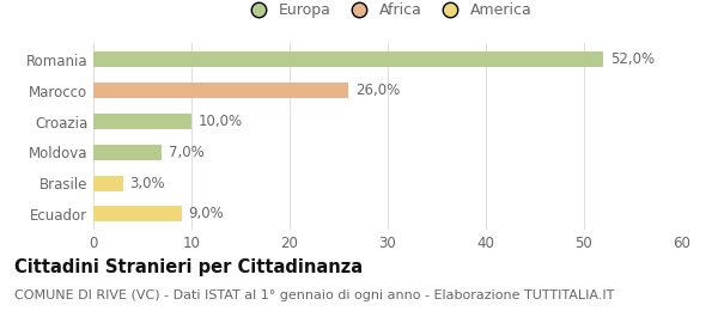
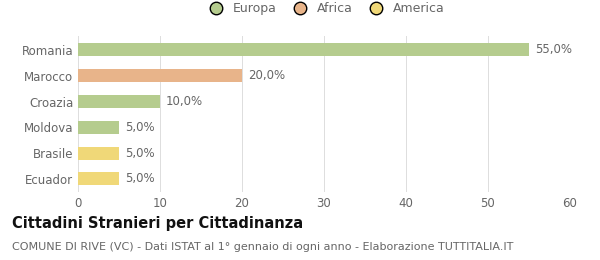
Romania: 52,0% -> 55,0%
Marocco: 26,0% -> 20,0%
Moldova: 7,0% -> 5,0%
Brasile: 3,0% -> 5,0%
Ecuador: 9,0% -> 5,0%
